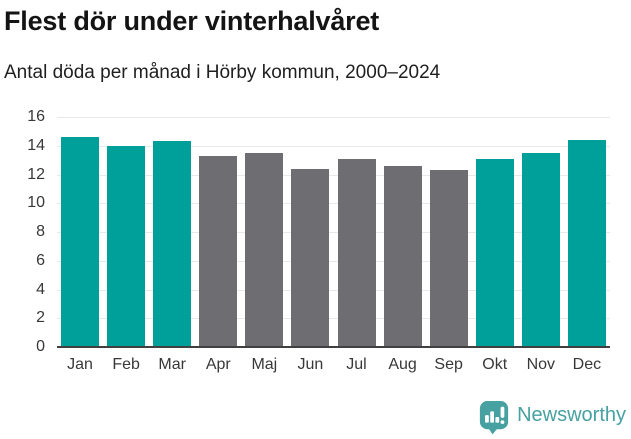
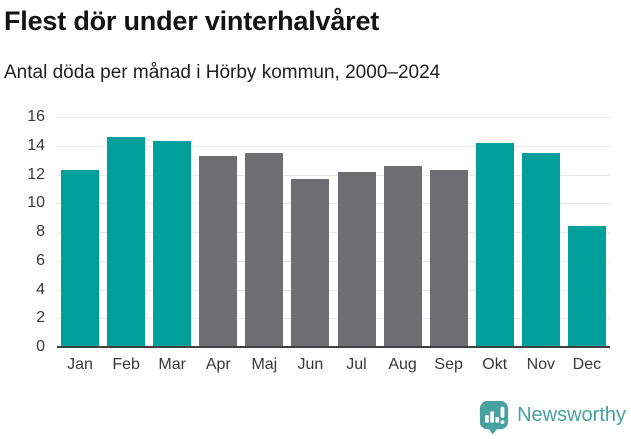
Jan: 14.6 -> 12.3
Feb: 14.0 -> 14.6
Jun: 12.4 -> 11.7
Jul: 13.1 -> 12.2
Okt: 13.1 -> 14.2
Dec: 14.4 -> 8.4
